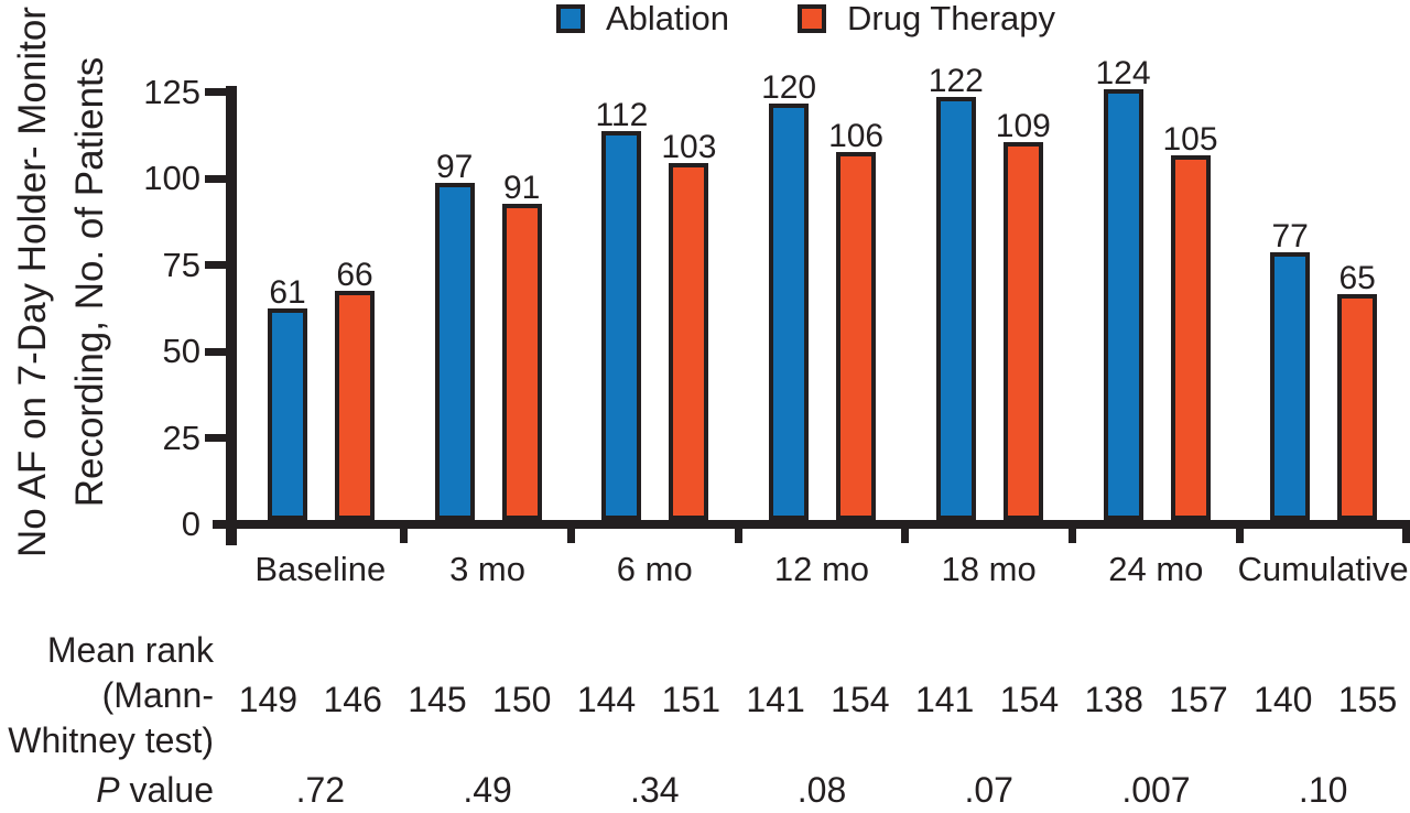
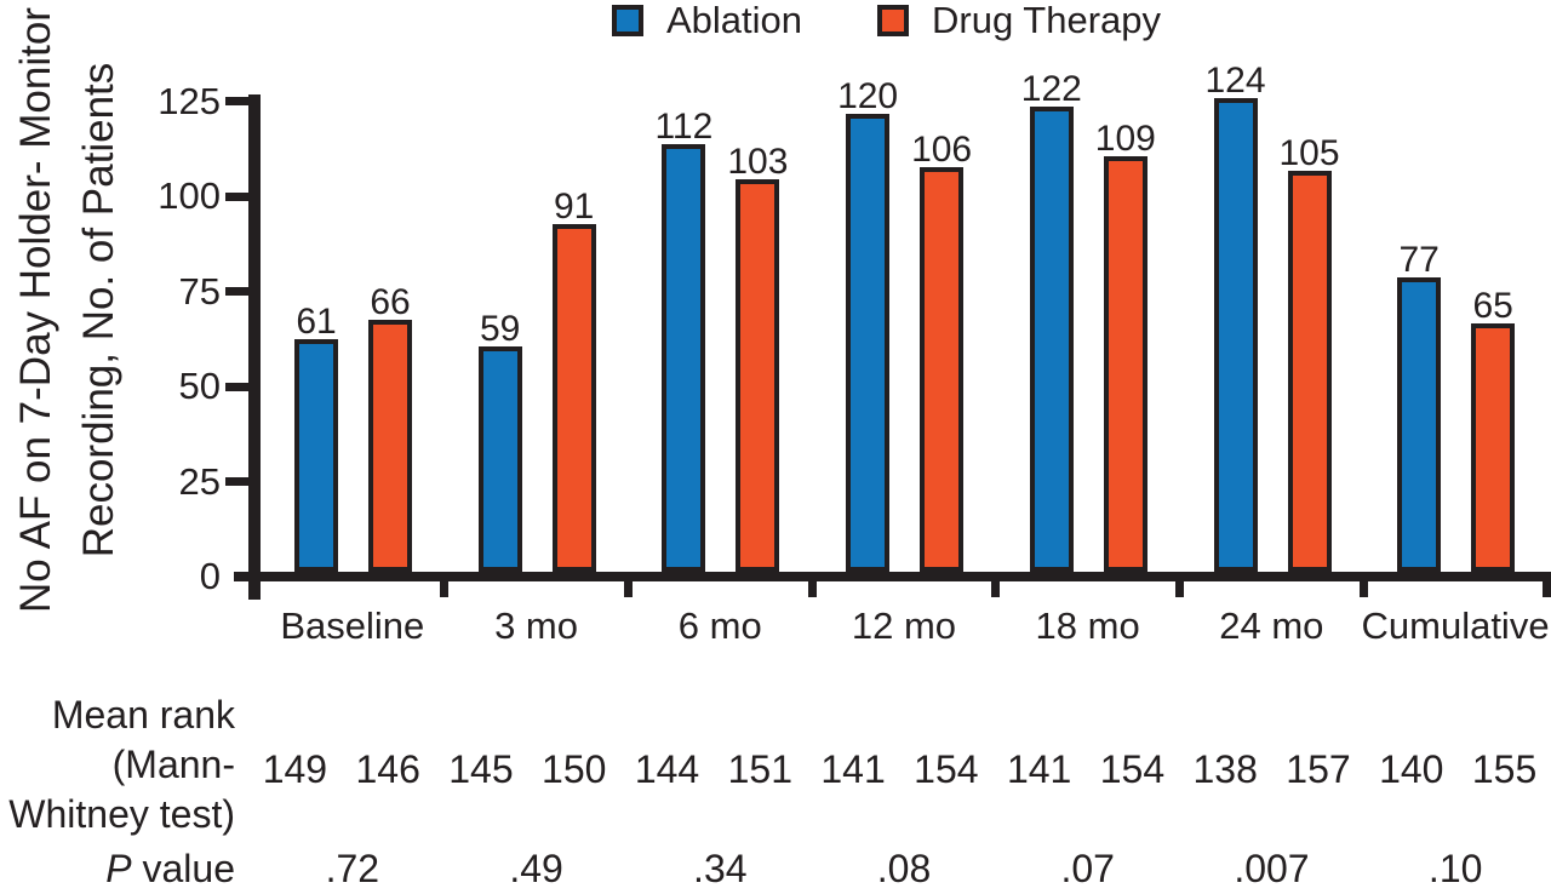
Ablation/3 mo: 97 -> 59
